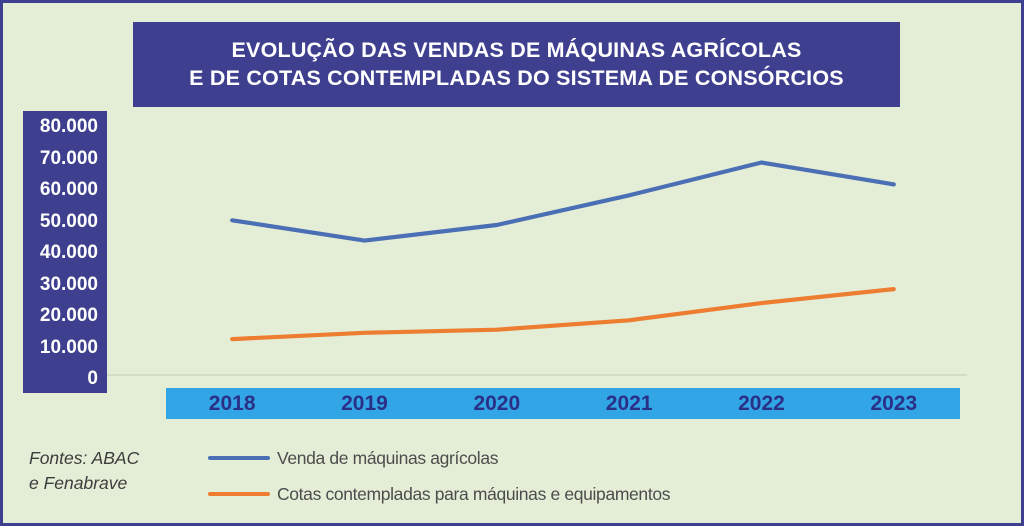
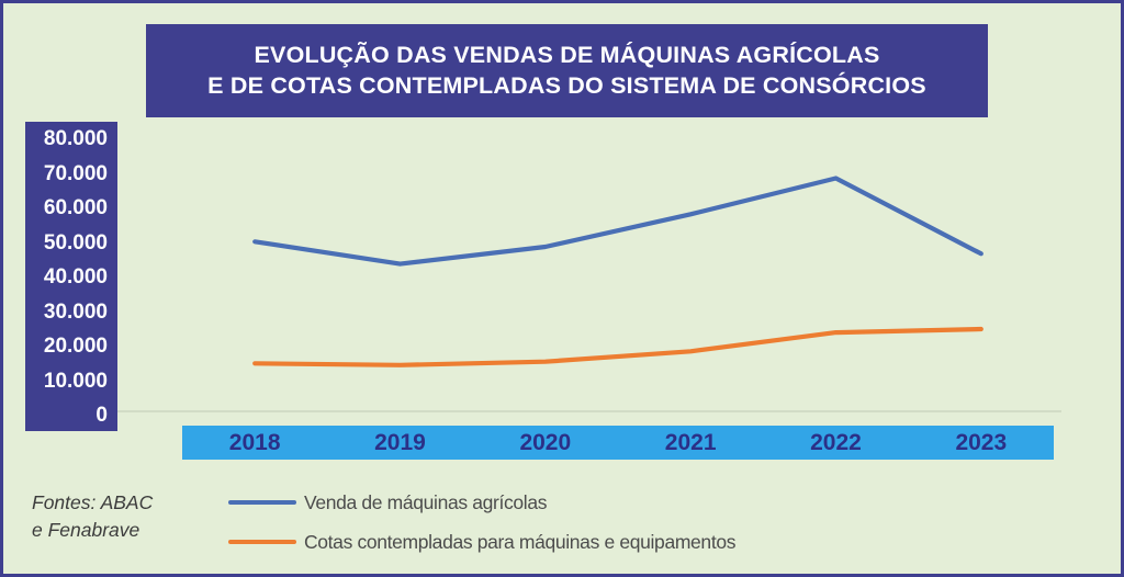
Cotas contempladas para máquinas e equipamentos/2018: 12000 -> 14000
Venda de máquinas agrícolas/2023: 61000 -> 46000
Cotas contempladas para máquinas e equipamentos/2023: 28000 -> 24000
